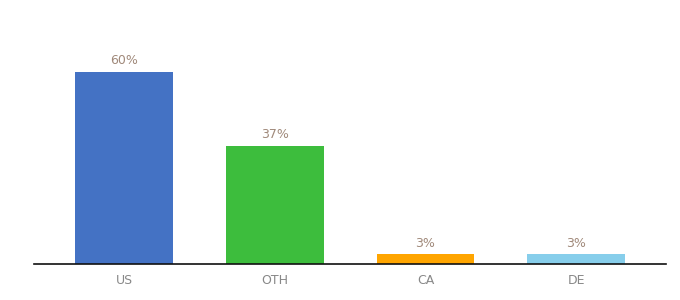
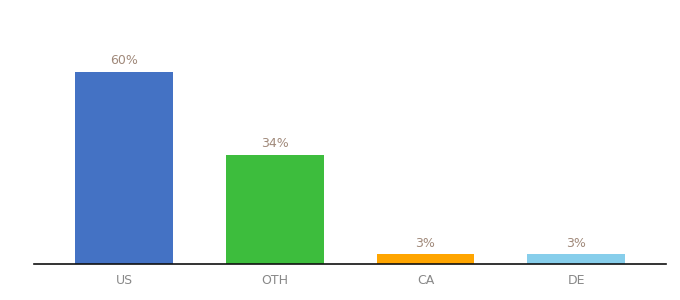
OTH: 37% -> 34%
